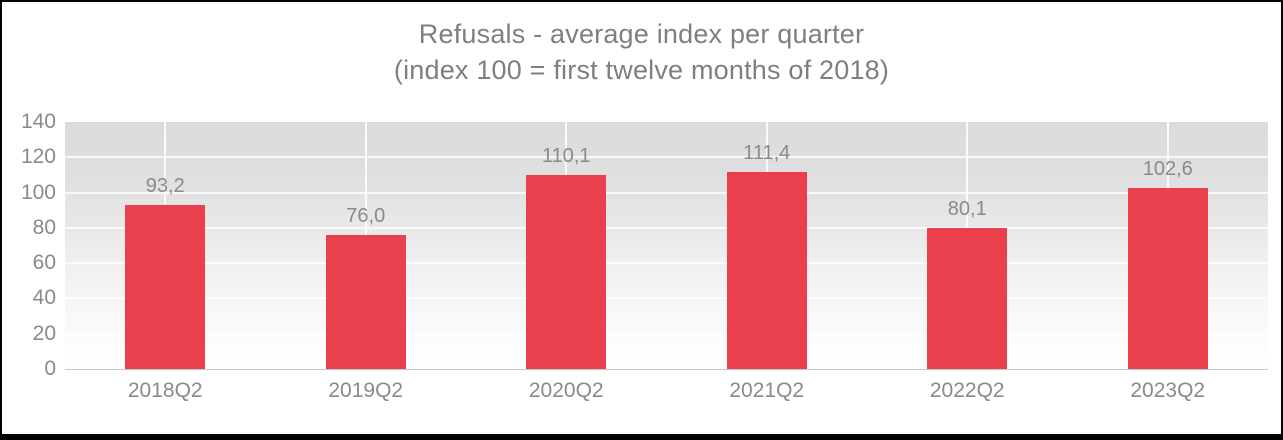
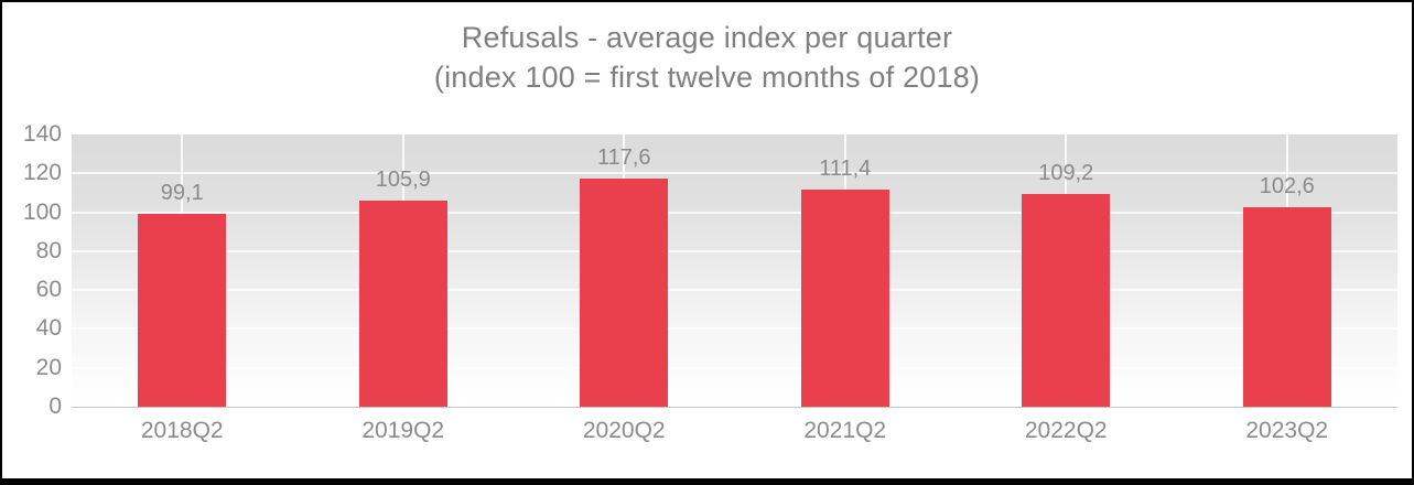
2018Q2: 93,2 -> 99,1
2019Q2: 76,0 -> 105,9
2020Q2: 110,1 -> 117,6
2022Q2: 80,1 -> 109,2
